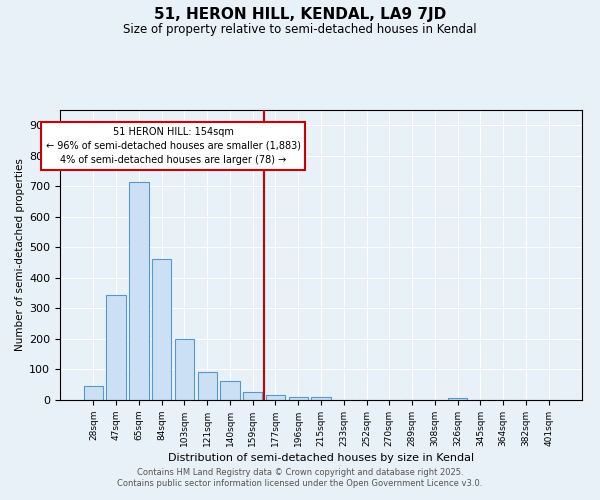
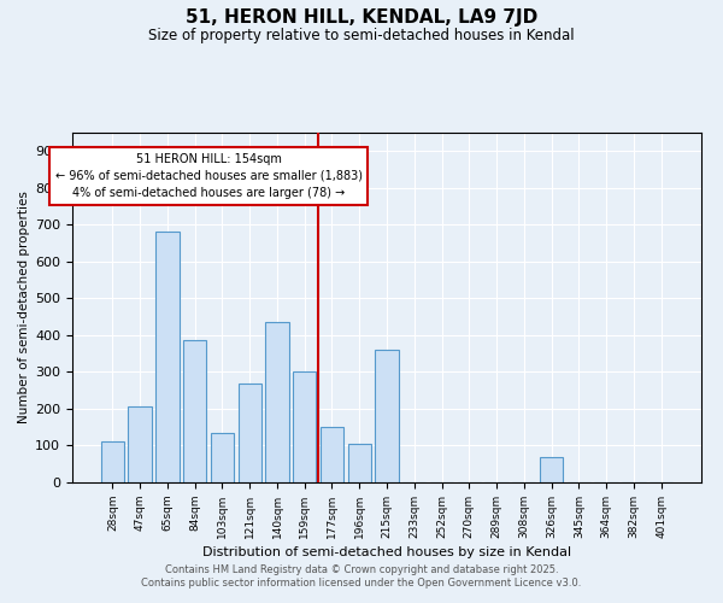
28sqm: 47 -> 110
47sqm: 343 -> 205
65sqm: 714 -> 680
84sqm: 462 -> 385
103sqm: 200 -> 135
121sqm: 93 -> 270
140sqm: 62 -> 435
159sqm: 25 -> 300
177sqm: 15 -> 150
196sqm: 11 -> 105
215sqm: 10 -> 360
326sqm: 8 -> 70
